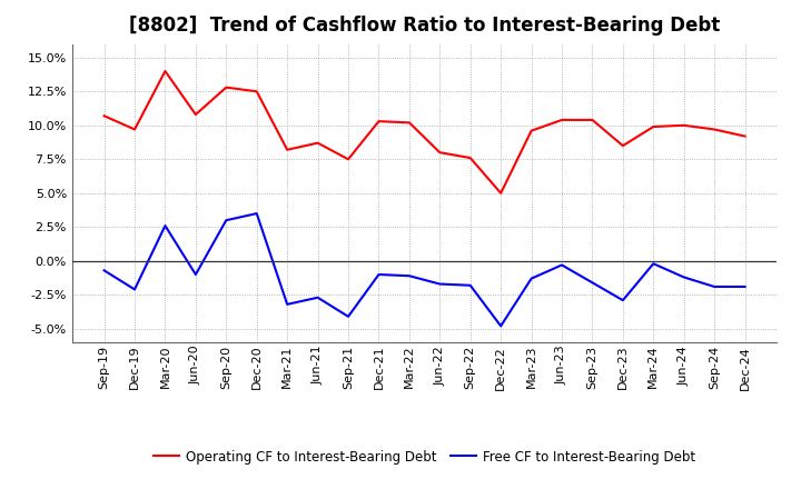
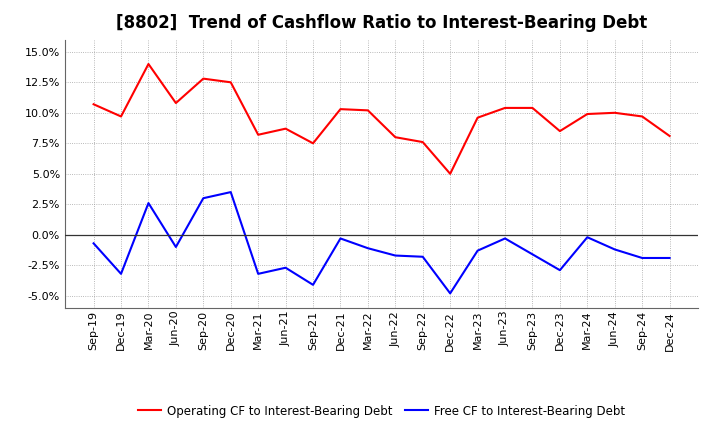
Free CF to Interest-Bearing Debt/Dec-19: -2.1% -> -3.2%
Free CF to Interest-Bearing Debt/Dec-21: -1.0% -> -0.3%
Operating CF to Interest-Bearing Debt/Dec-24: 9.2% -> 8.1%
